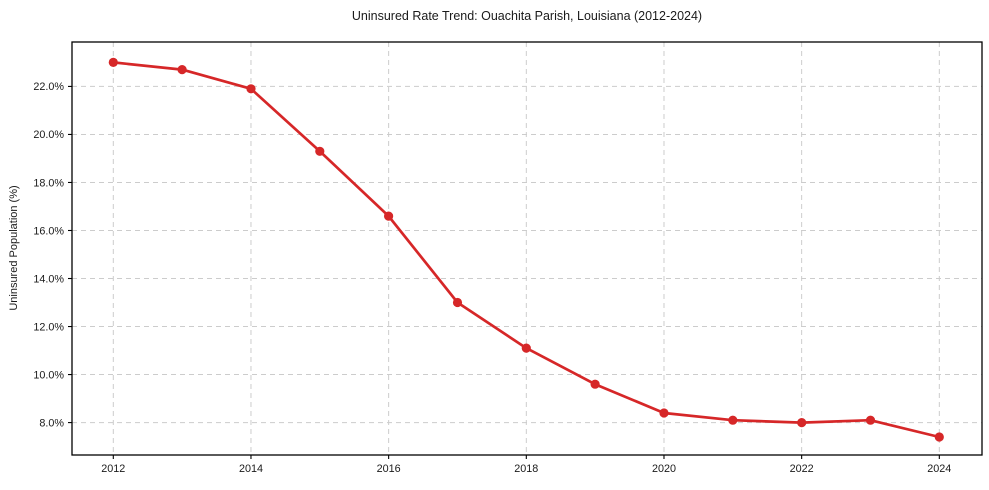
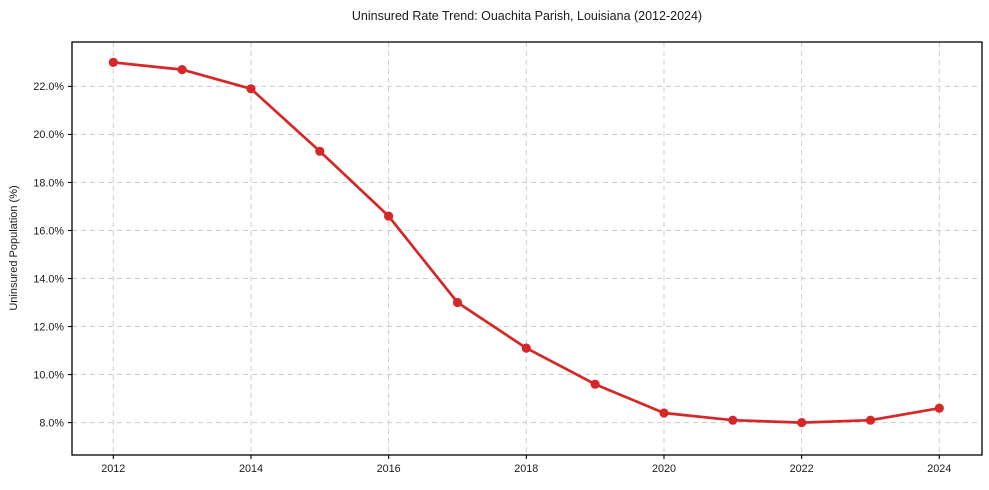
2024: 7.4% -> 8.6%
